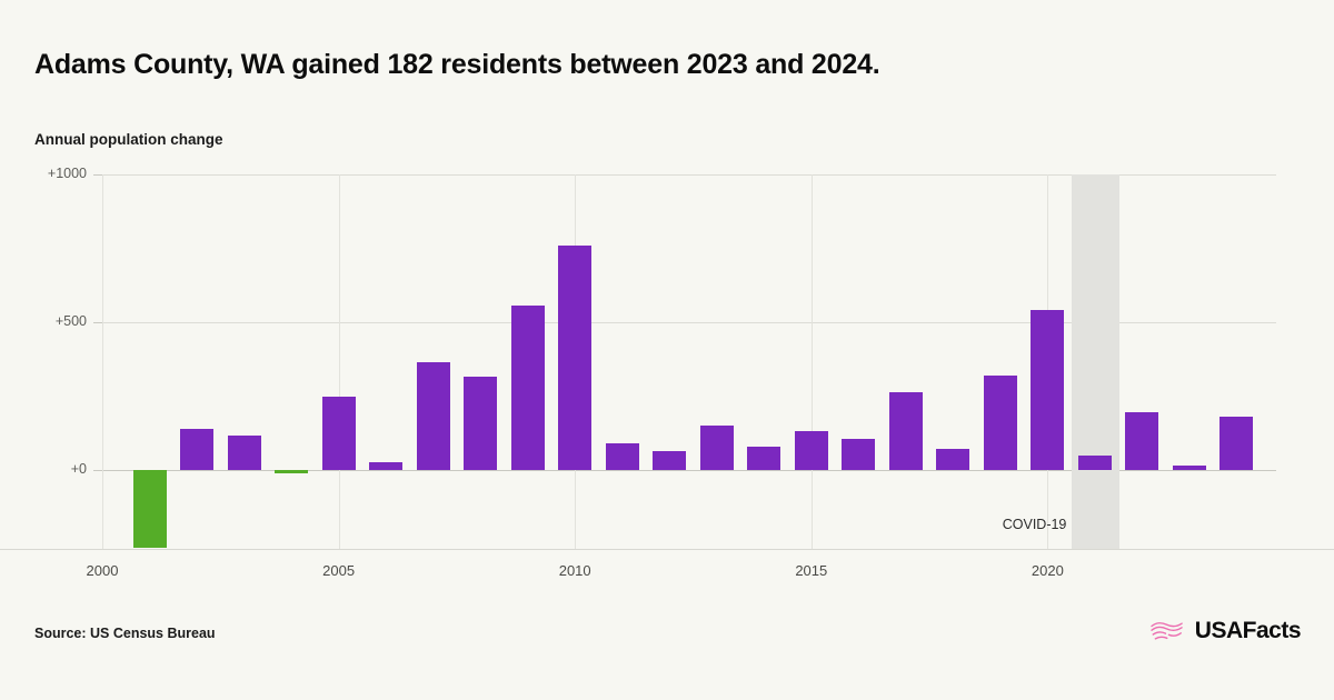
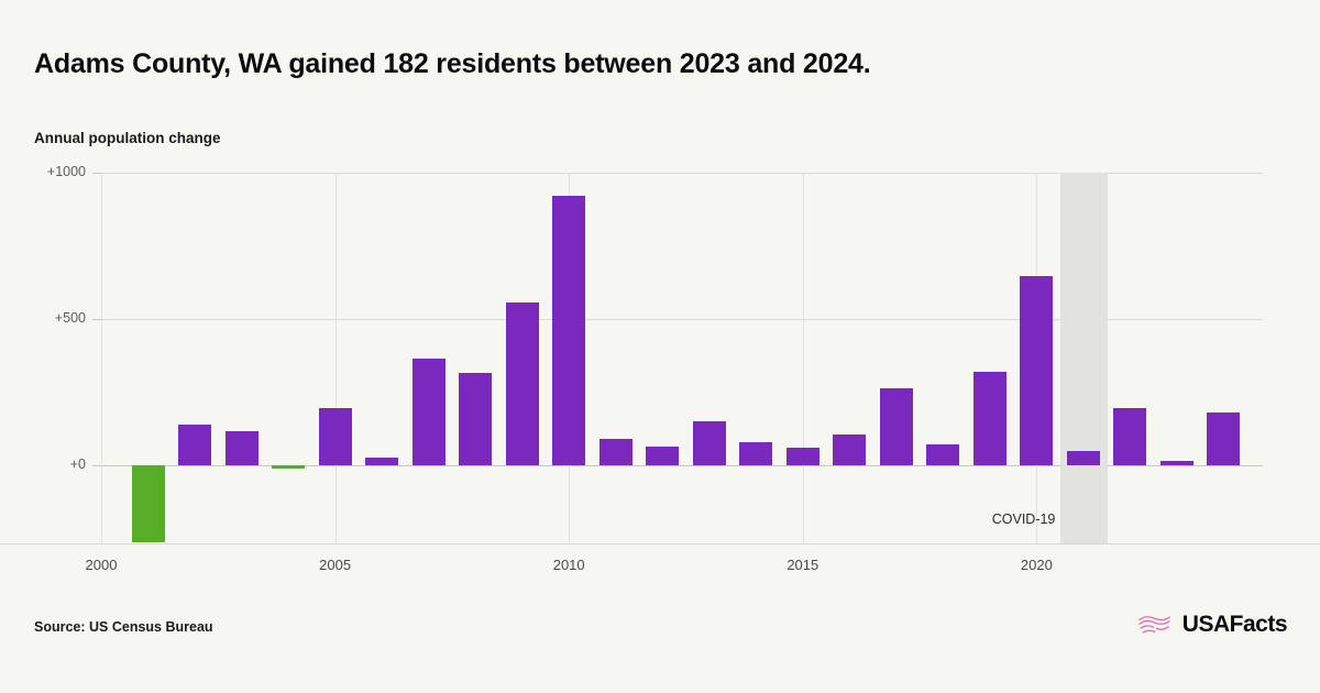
2005: 250 -> 200
2010: 760 -> 920
2015: 130 -> 60
2020: 540 -> 640
